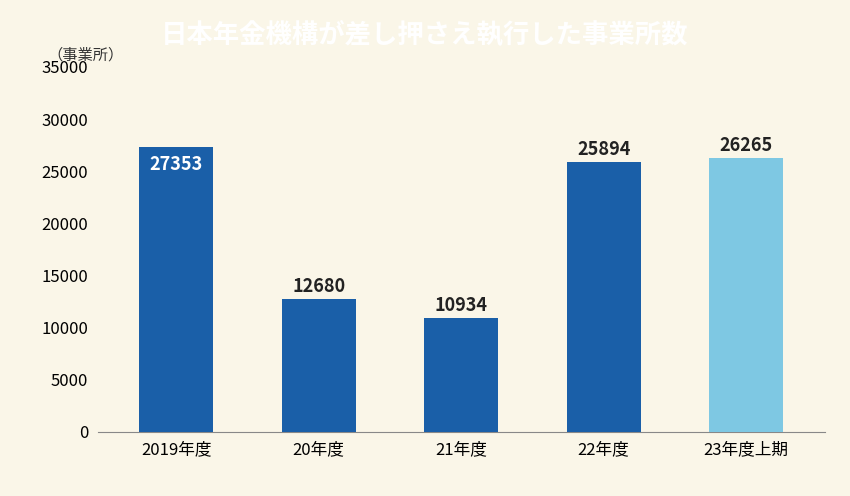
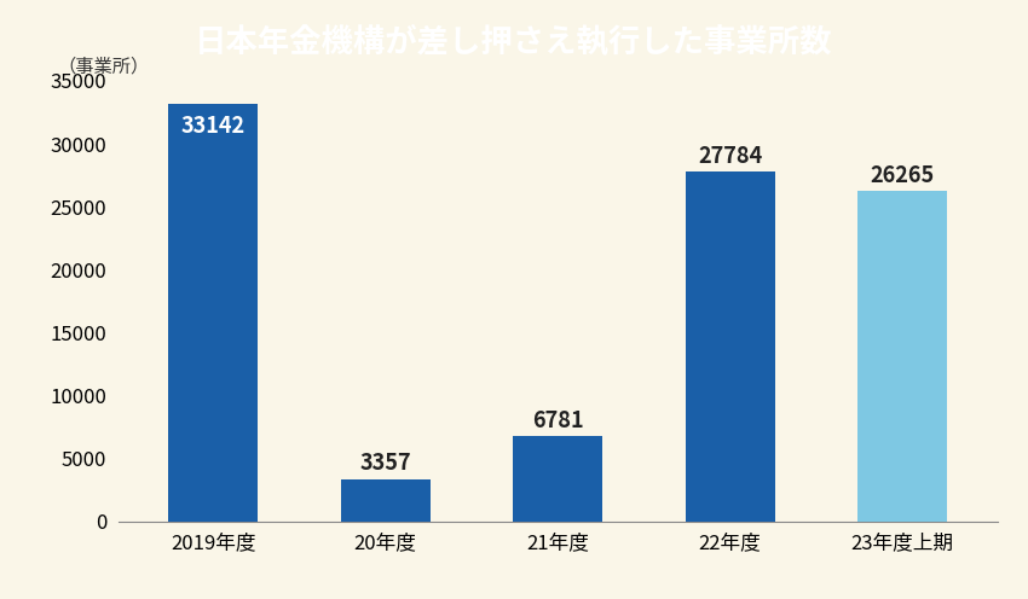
2019年度: 27353 -> 33142
20年度: 12680 -> 3357
21年度: 10934 -> 6781
22年度: 25894 -> 27784
